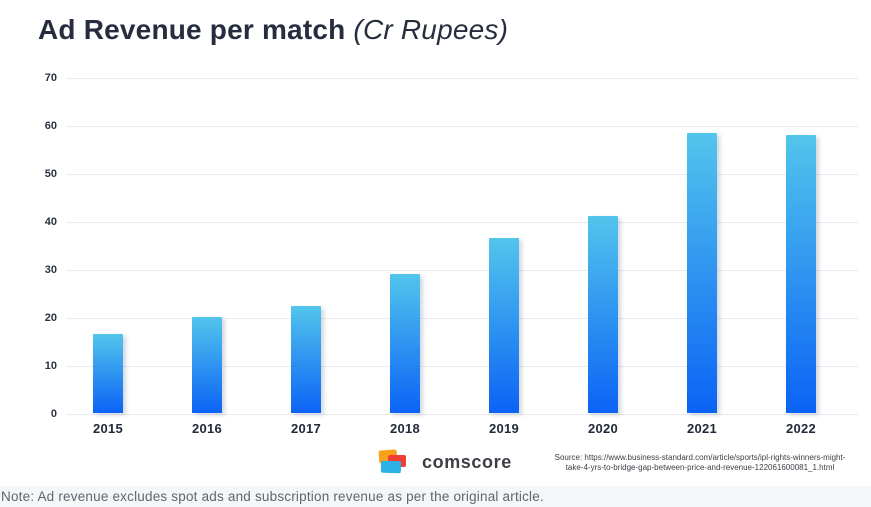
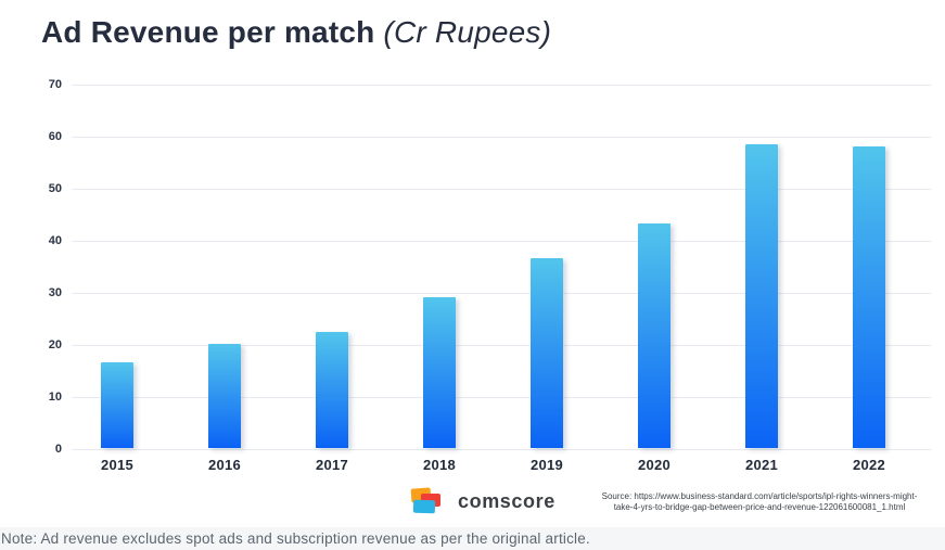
2020: 41 -> 43
